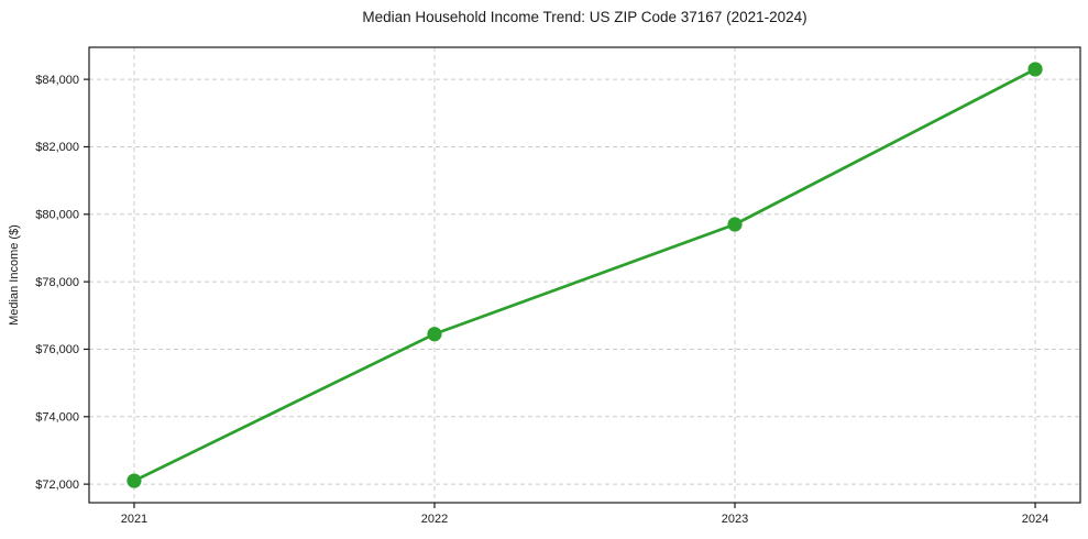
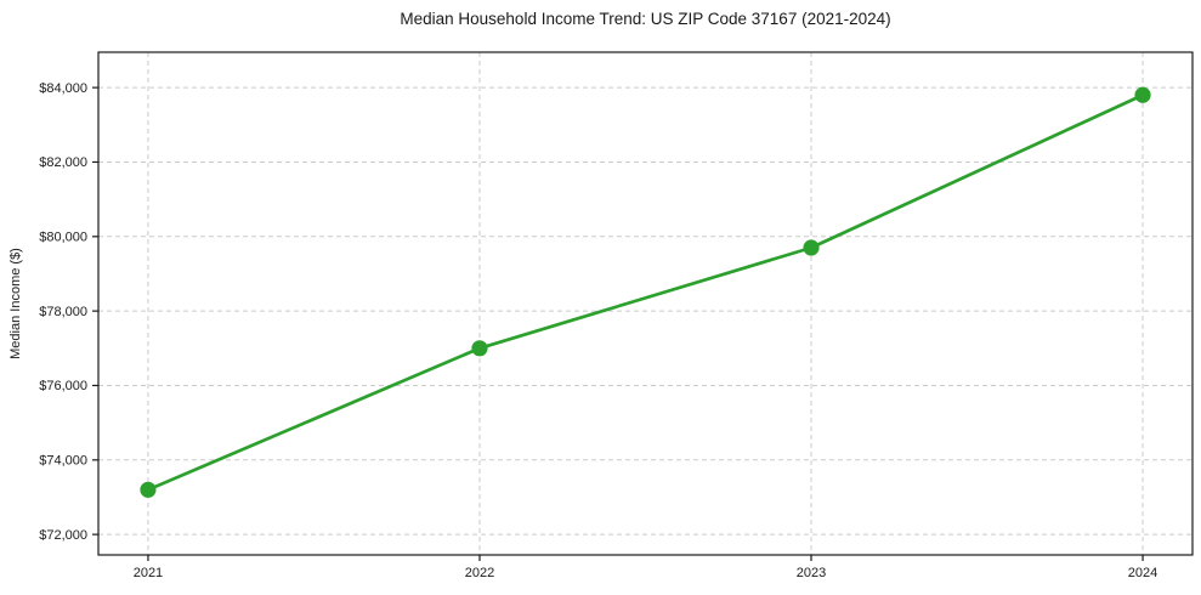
2021: $72100 -> $73200
2022: $76400 -> $77000
2024: $84300 -> $83800
